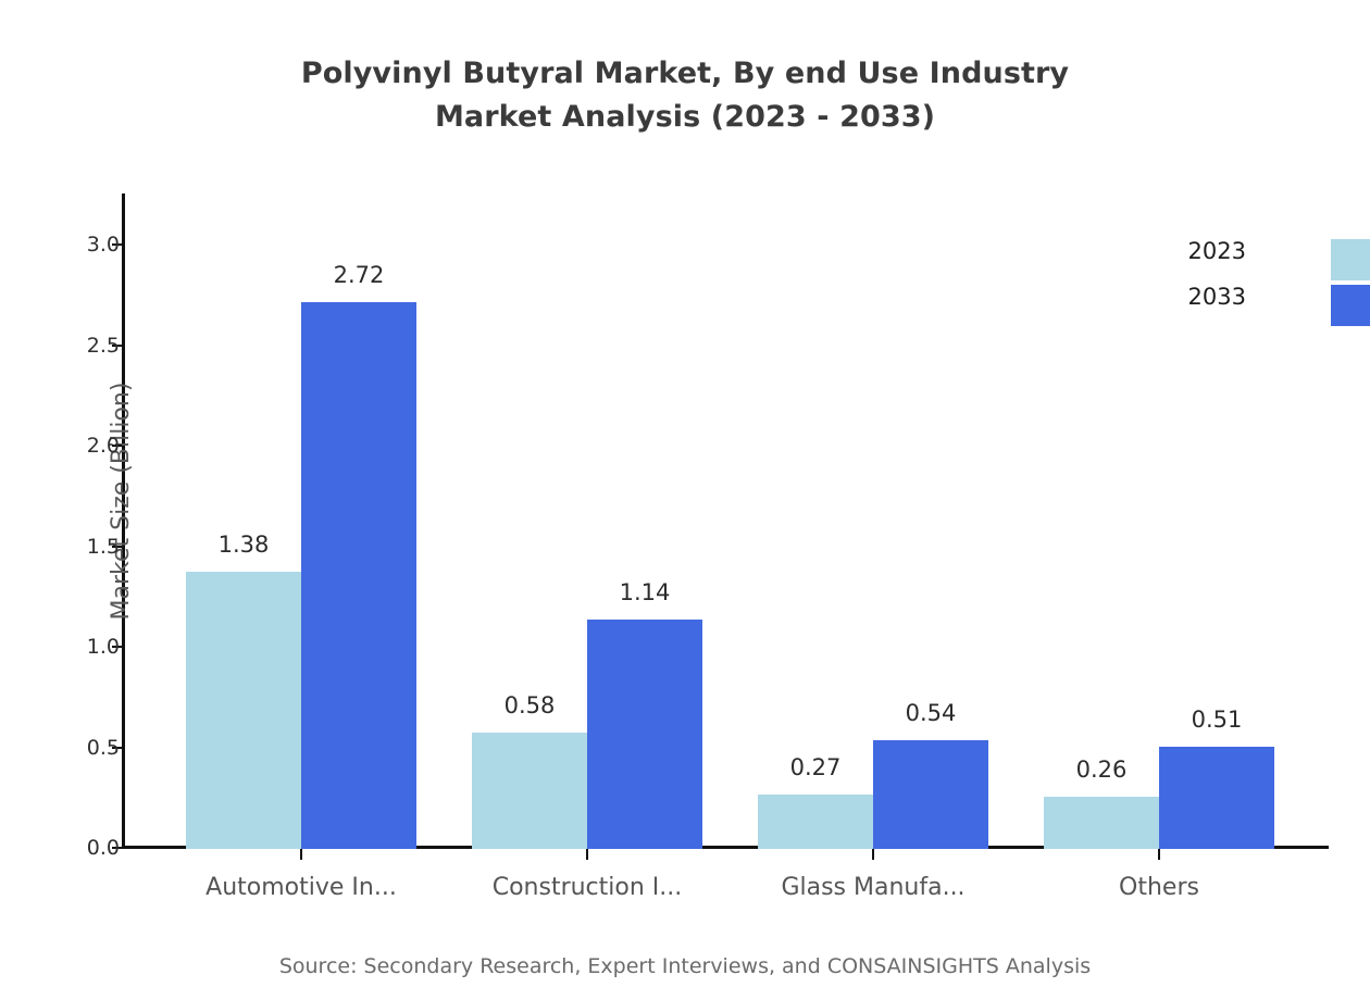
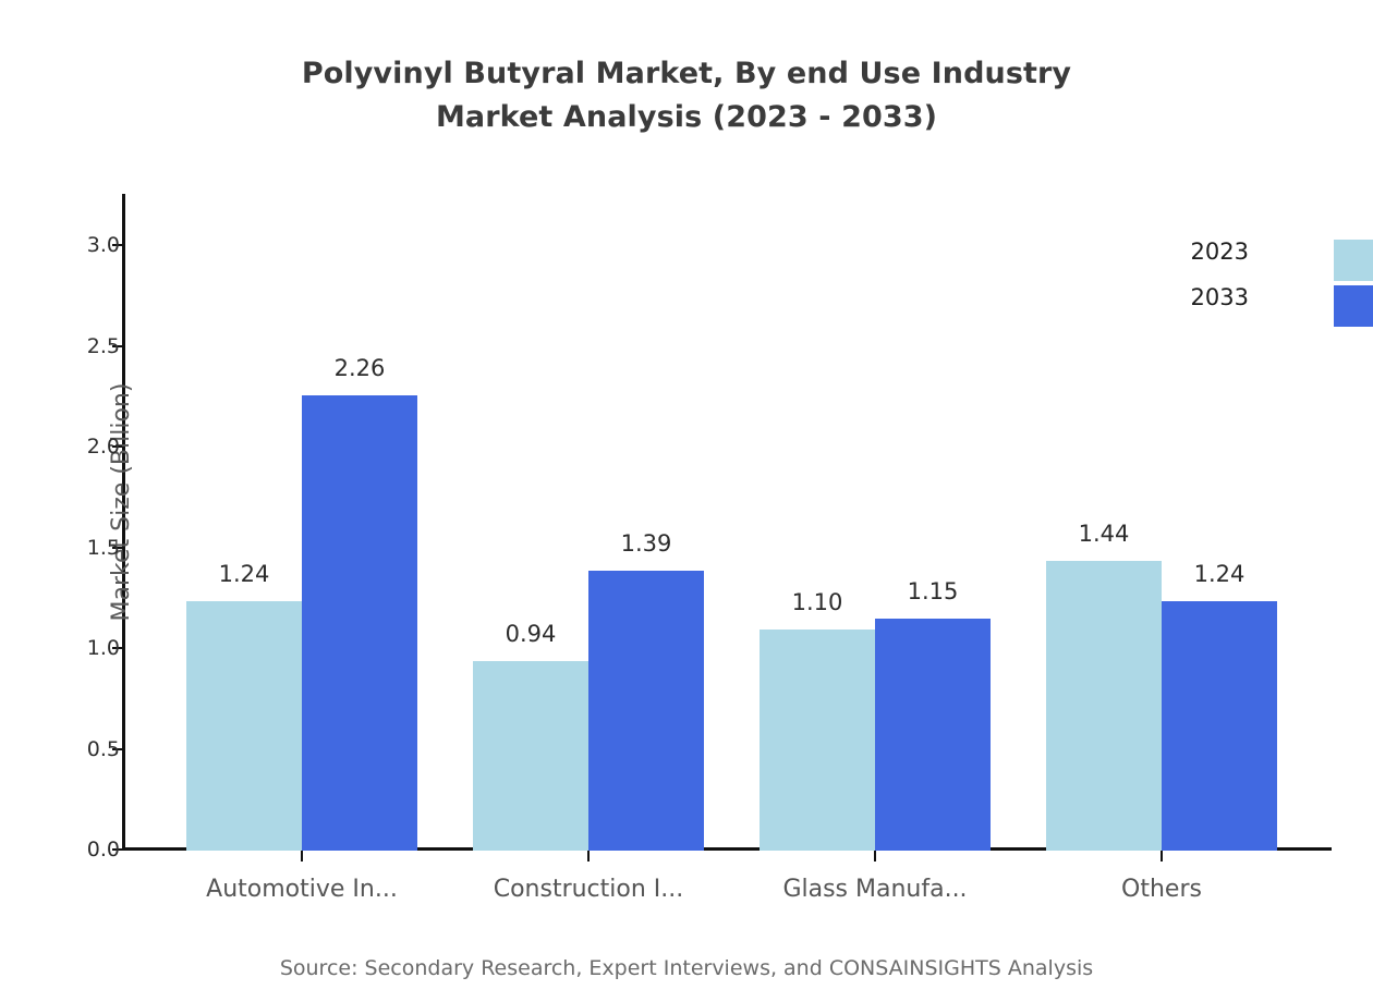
2023/Automotive In...: 1.38 -> 1.24
2033/Automotive In...: 2.72 -> 2.26
2023/Construction I...: 0.58 -> 0.94
2033/Construction I...: 1.14 -> 1.39
2023/Glass Manufa...: 0.27 -> 1.10
2033/Glass Manufa...: 0.54 -> 1.15
2023/Others: 0.26 -> 1.44
2033/Others: 0.51 -> 1.24
